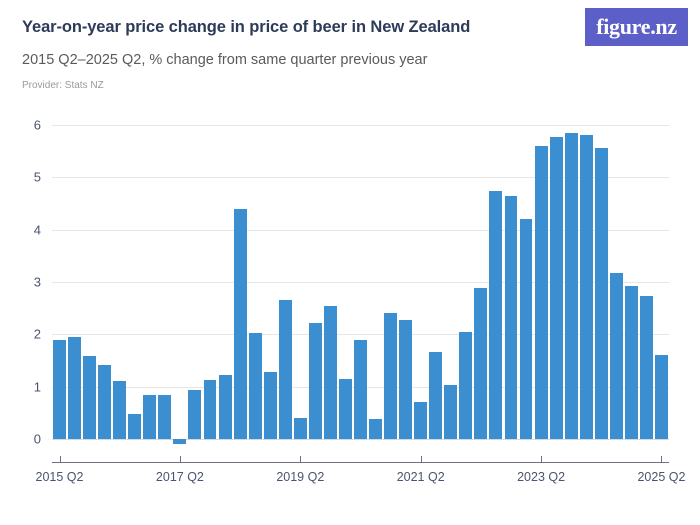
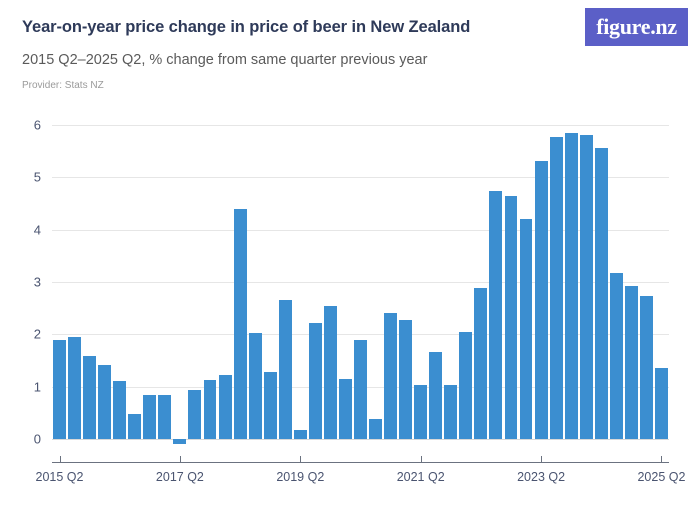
2019 Q2: 0.4 -> 0.2
2021 Q2: 0.7 -> 1.0
2023 Q2: 5.6 -> 5.3
2025 Q2: 1.6 -> 1.4
